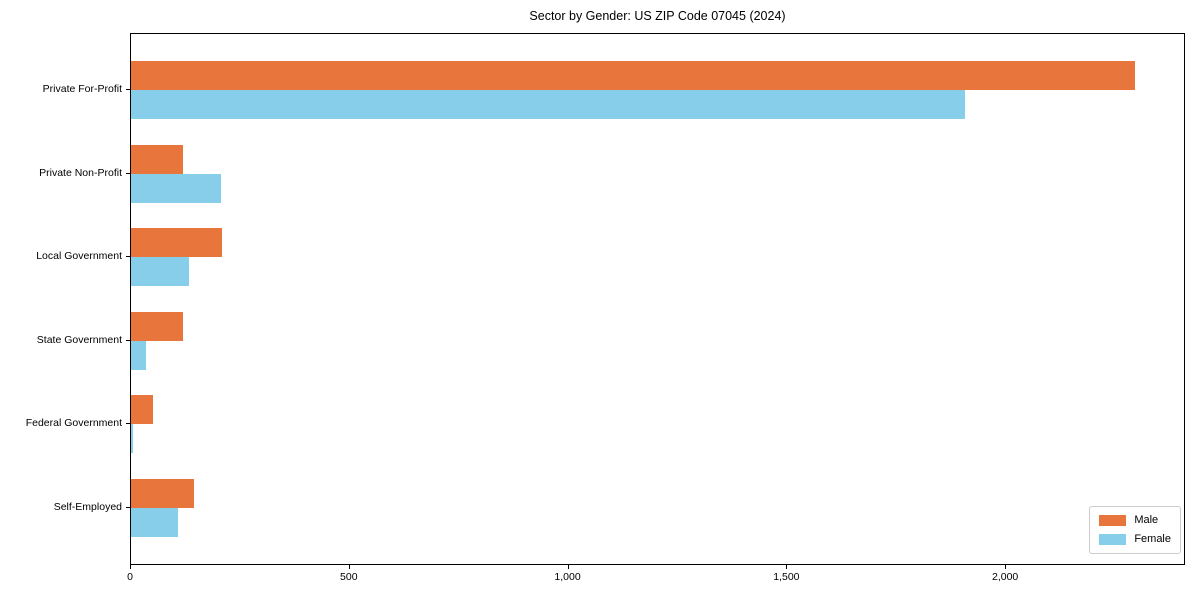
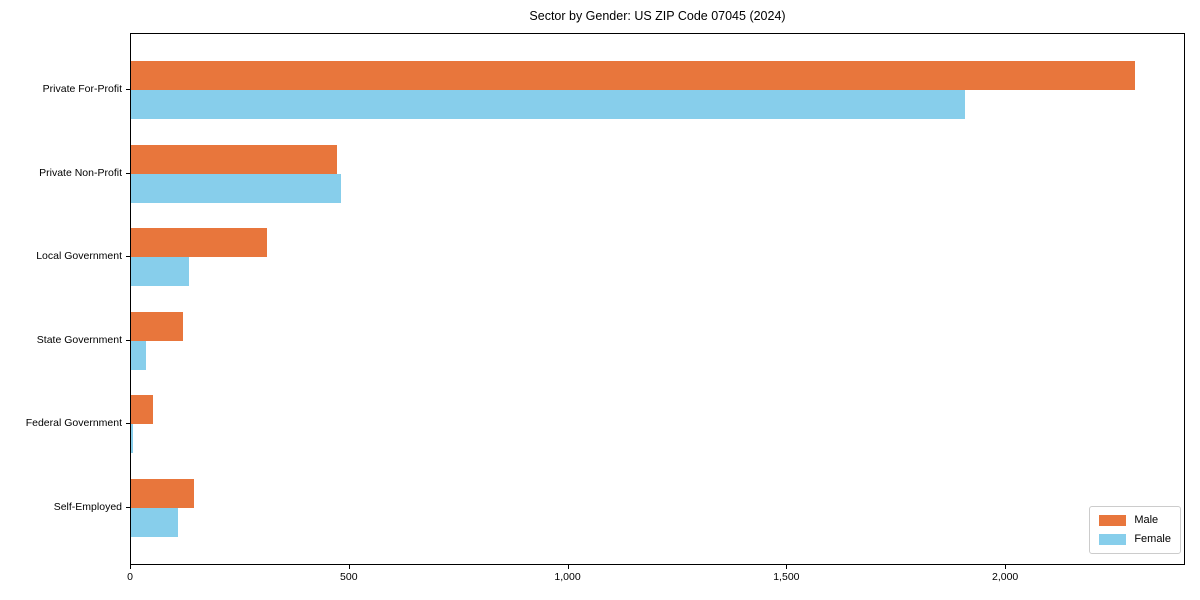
Male/Private Non-Profit: 120 -> 470
Female/Private Non-Profit: 210 -> 480
Male/Local Government: 210 -> 310
